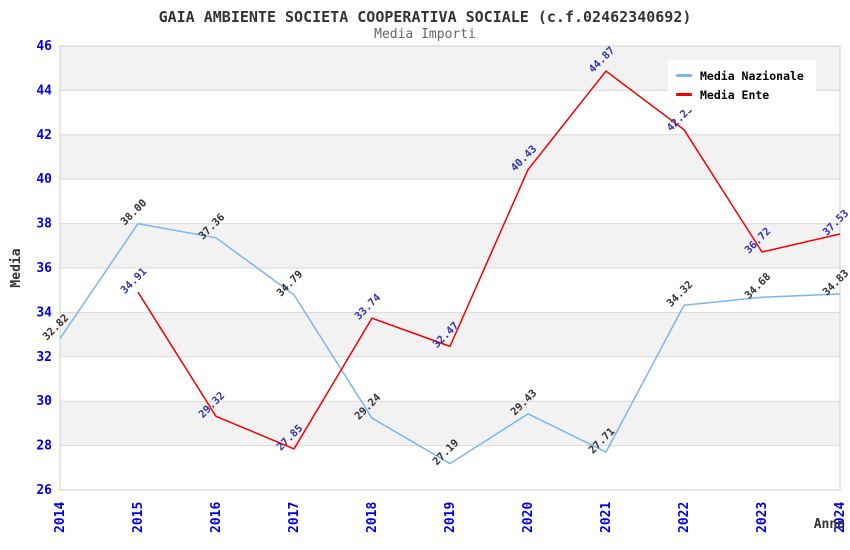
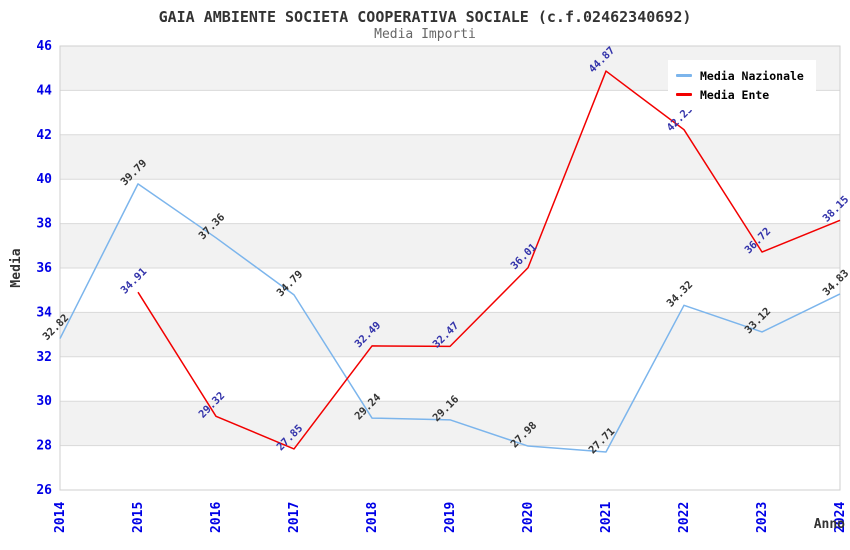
Media Nazionale/2015: 38.00 -> 39.79
Media Ente/2018: 33.74 -> 32.49
Media Nazionale/2019: 27.19 -> 29.16
Media Nazionale/2020: 29.43 -> 27.98
Media Ente/2020: 40.43 -> 36.01
Media Nazionale/2023: 34.68 -> 33.12
Media Ente/2024: 37.53 -> 38.15
